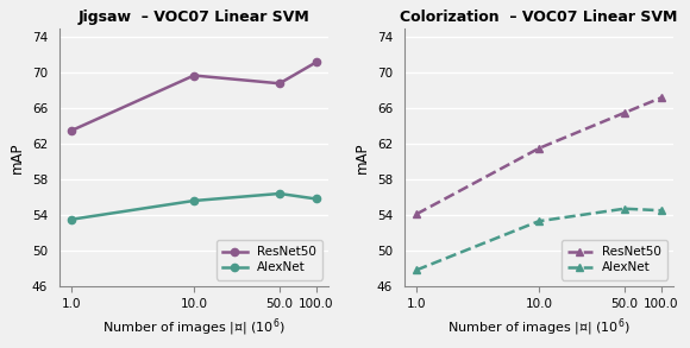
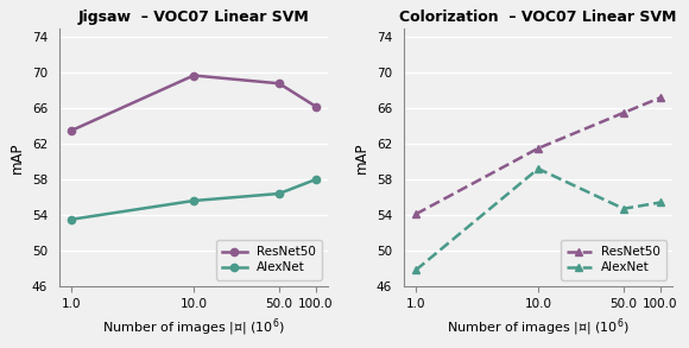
Jigsaw – VOC07 Linear SVM/ResNet50/100.0: 71.2 -> 66.2
Jigsaw – VOC07 Linear SVM/AlexNet/100.0: 55.8 -> 58.0
Colorization – VOC07 Linear SVM/AlexNet/10.0: 53.3 -> 59.2
Colorization – VOC07 Linear SVM/AlexNet/100.0: 54.5 -> 55.4
